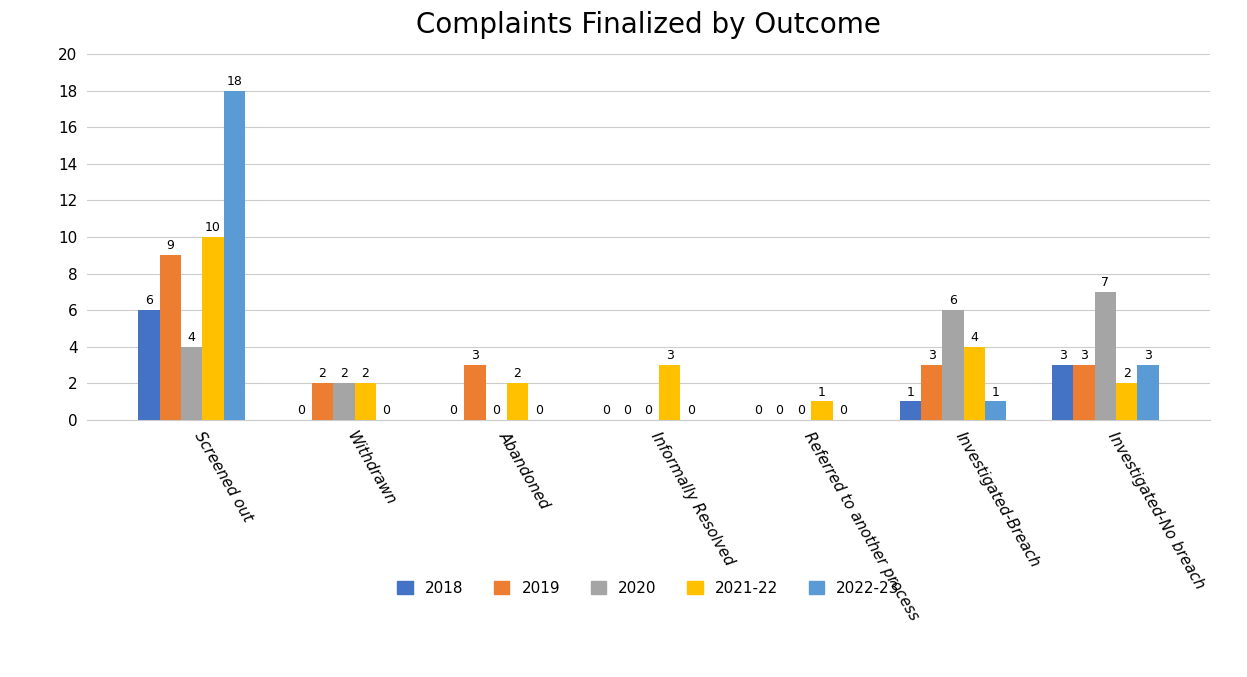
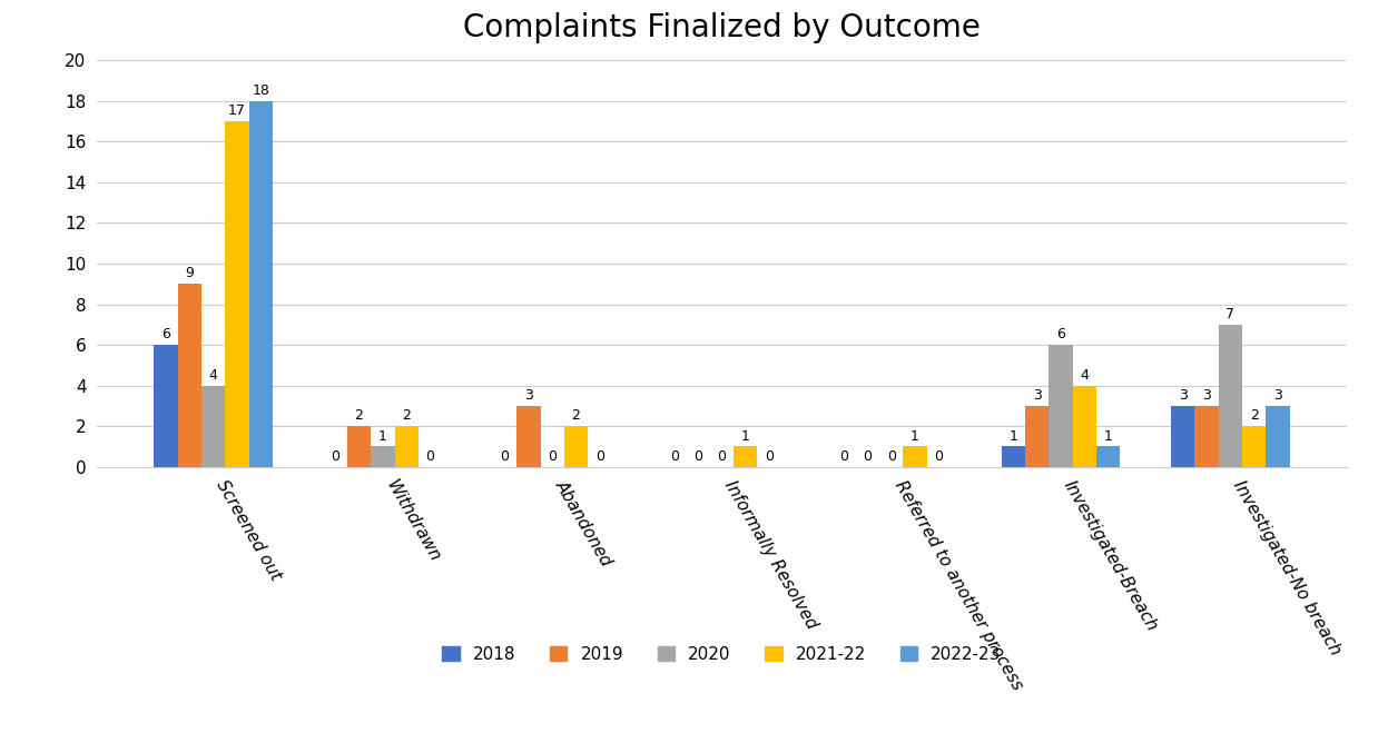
2021-22/Screened out: 10 -> 17
2020/Withdrawn: 2 -> 1
2021-22/Informally Resolved: 3 -> 1
